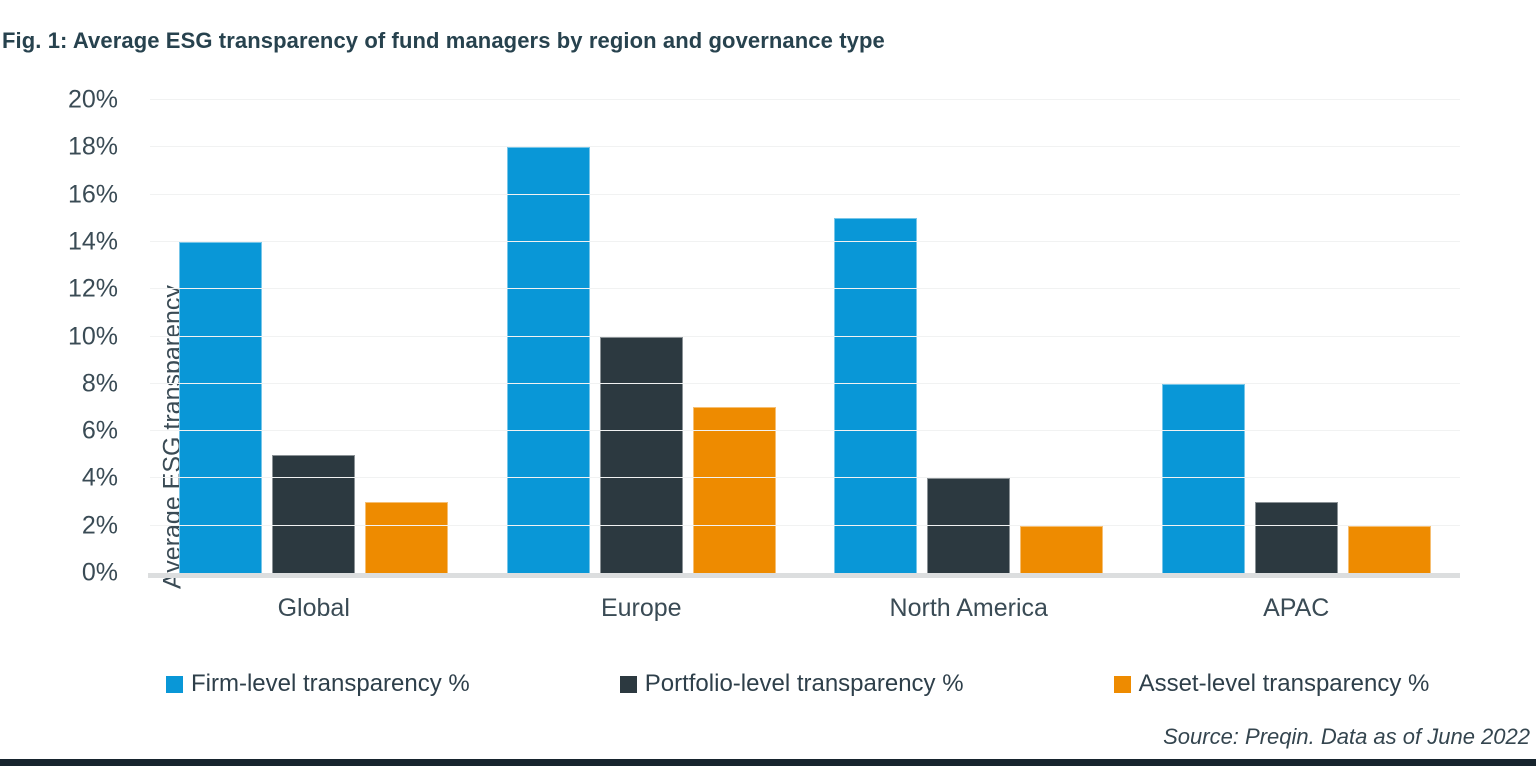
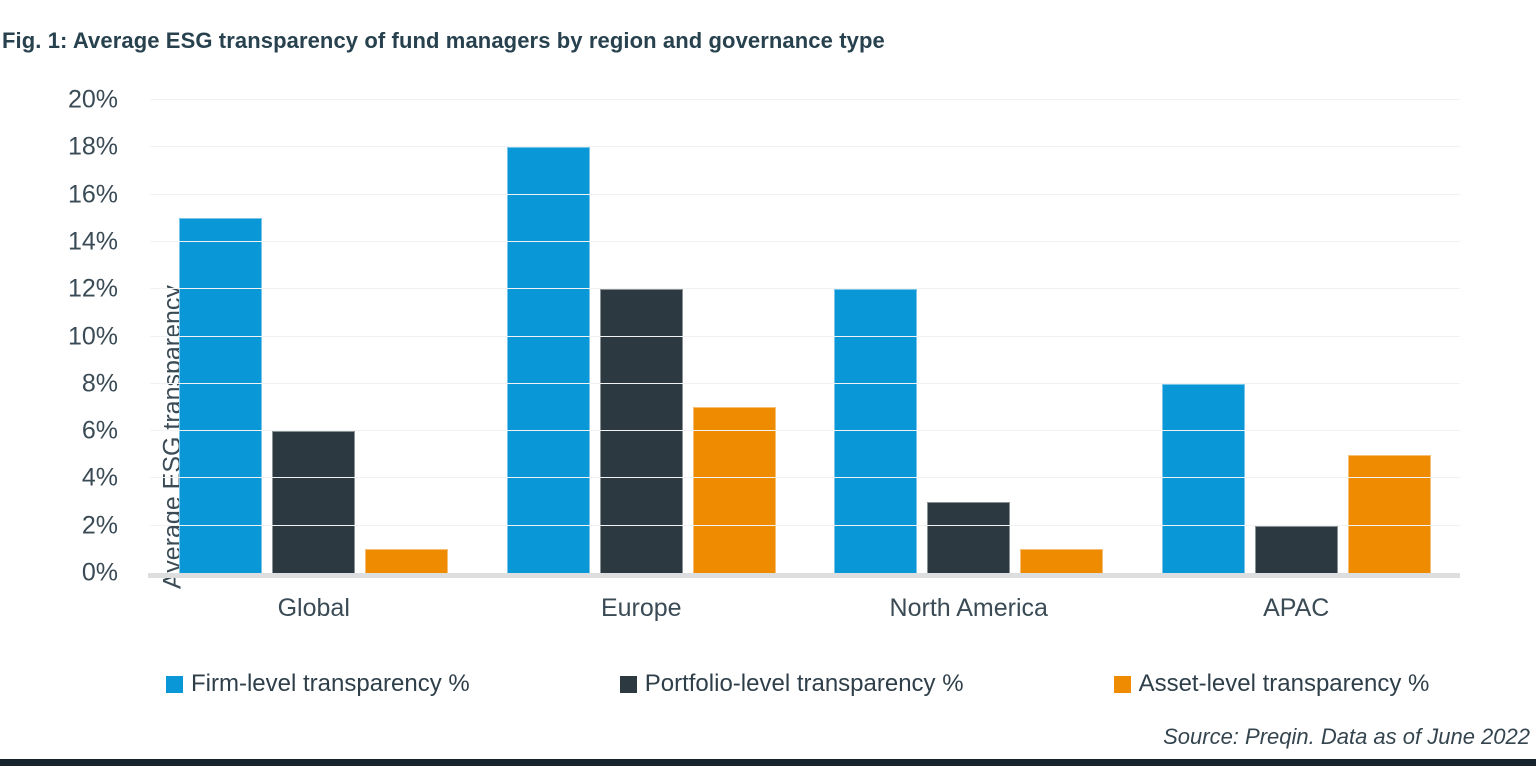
Firm-level transparency %/Global: 14% -> 15%
Portfolio-level transparency %/Global: 5% -> 6%
Asset-level transparency %/Global: 3% -> 1%
Portfolio-level transparency %/Europe: 10% -> 12%
Firm-level transparency %/North America: 15% -> 12%
Portfolio-level transparency %/North America: 4% -> 3%
Asset-level transparency %/North America: 2% -> 1%
Portfolio-level transparency %/APAC: 3% -> 2%
Asset-level transparency %/APAC: 2% -> 5%
